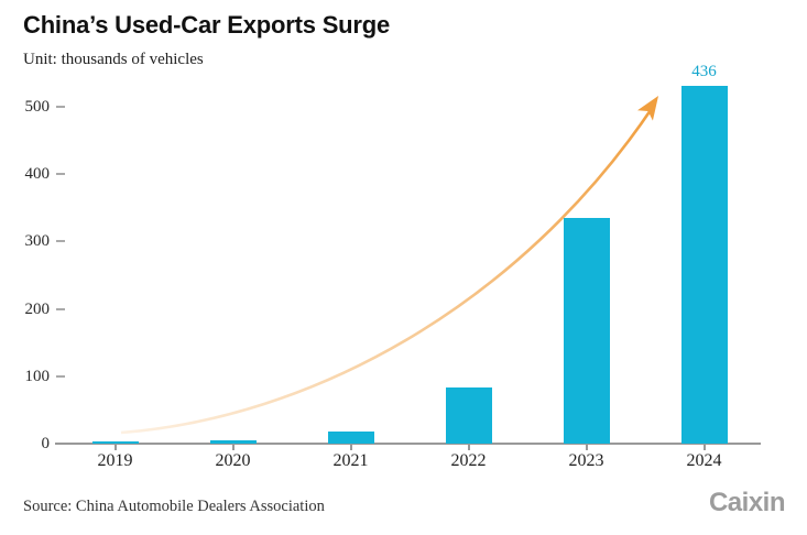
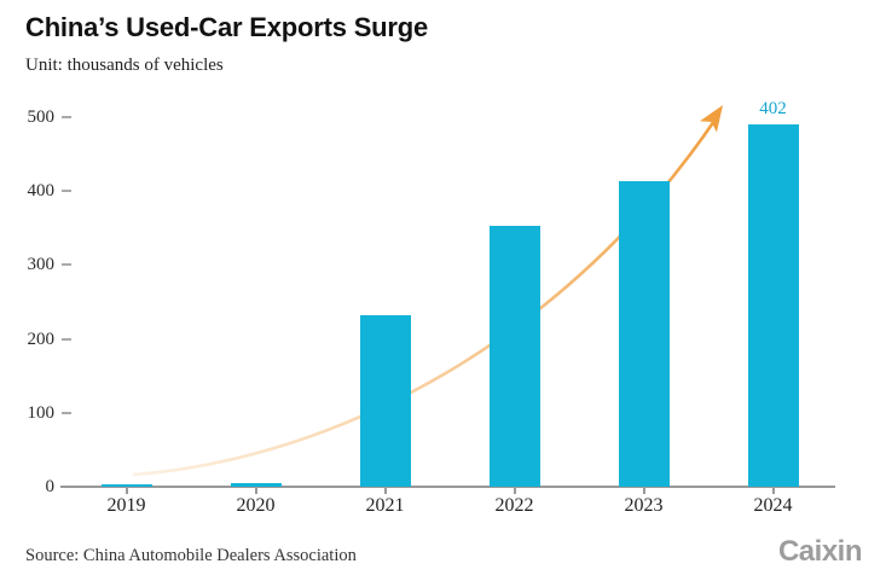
2021: 20 -> 190
2022: 70 -> 290
2023: 280 -> 340
2024: 436 -> 402
